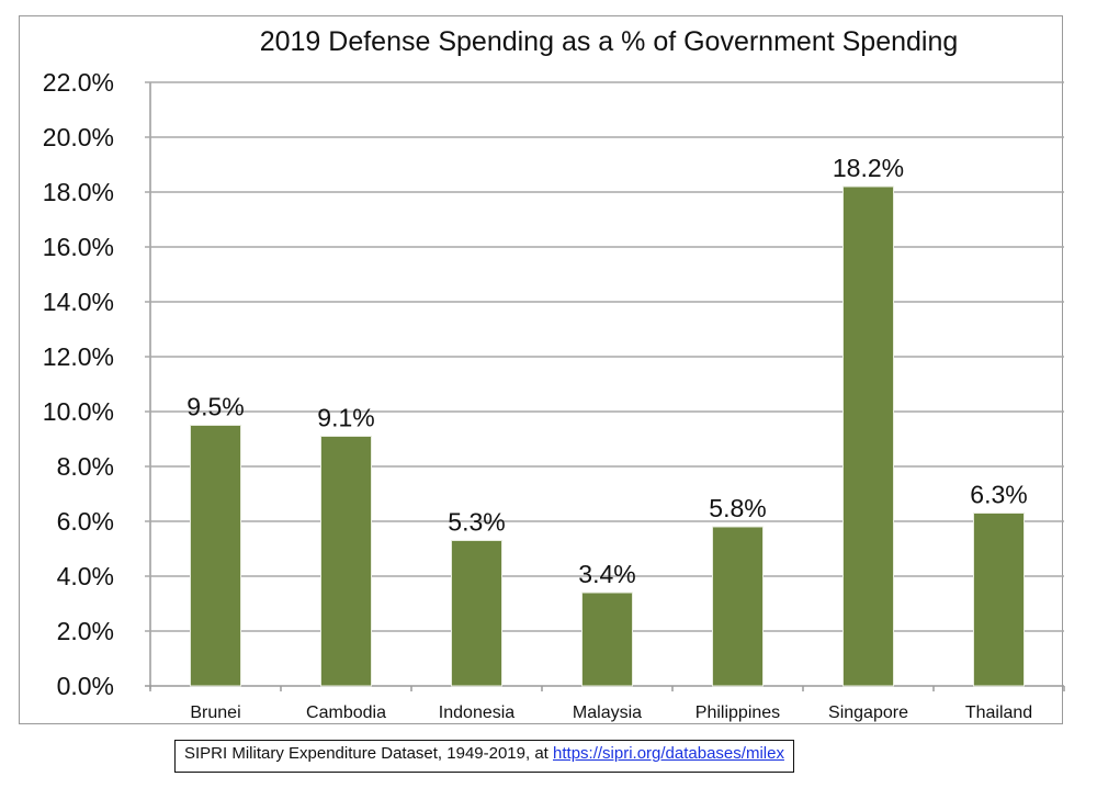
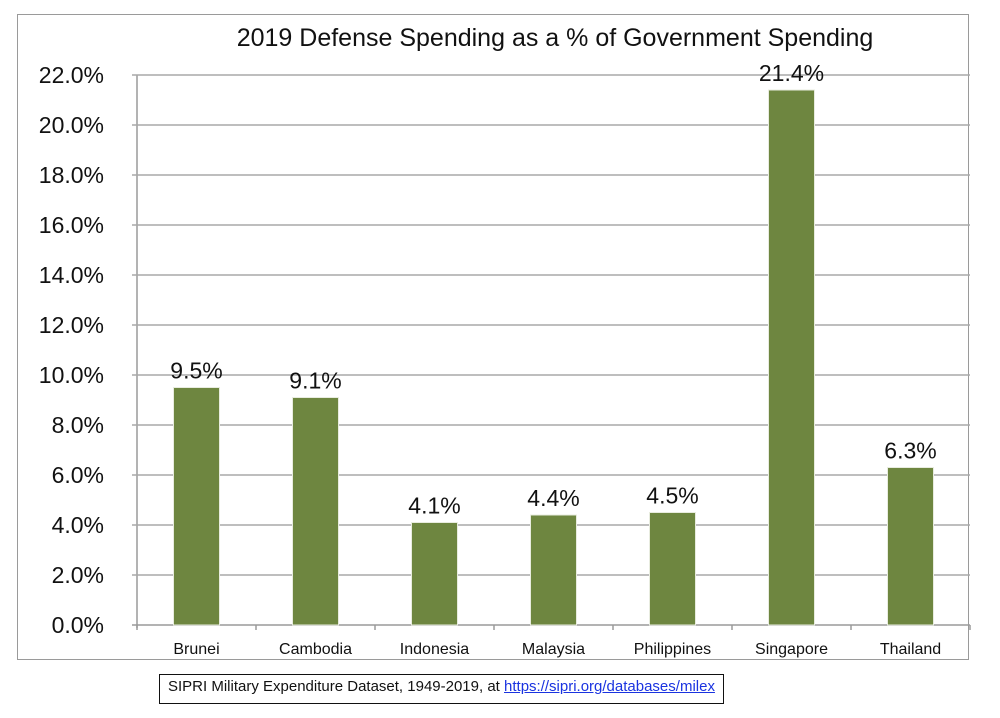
Indonesia: 5.3% -> 4.1%
Malaysia: 3.4% -> 4.4%
Philippines: 5.8% -> 4.5%
Singapore: 18.2% -> 21.4%
